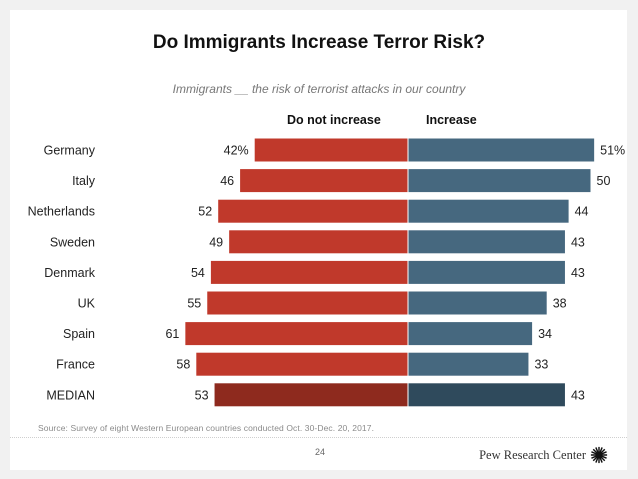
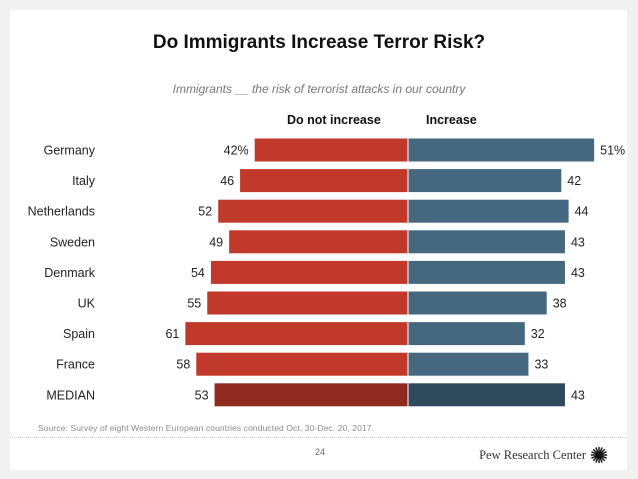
Increase/Italy: 50 -> 42
Increase/Spain: 34 -> 32
